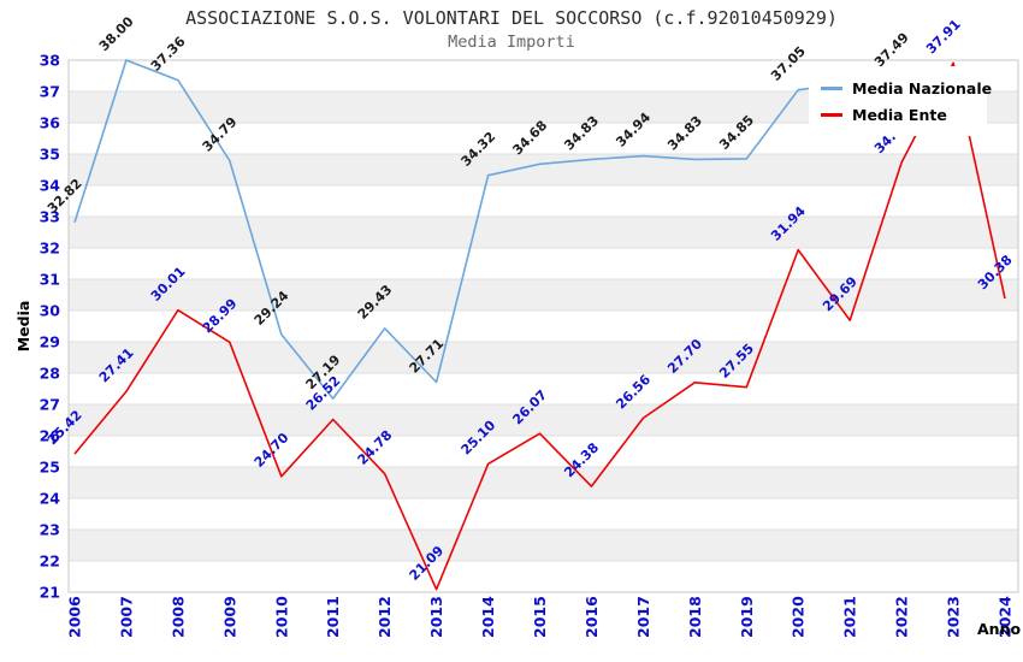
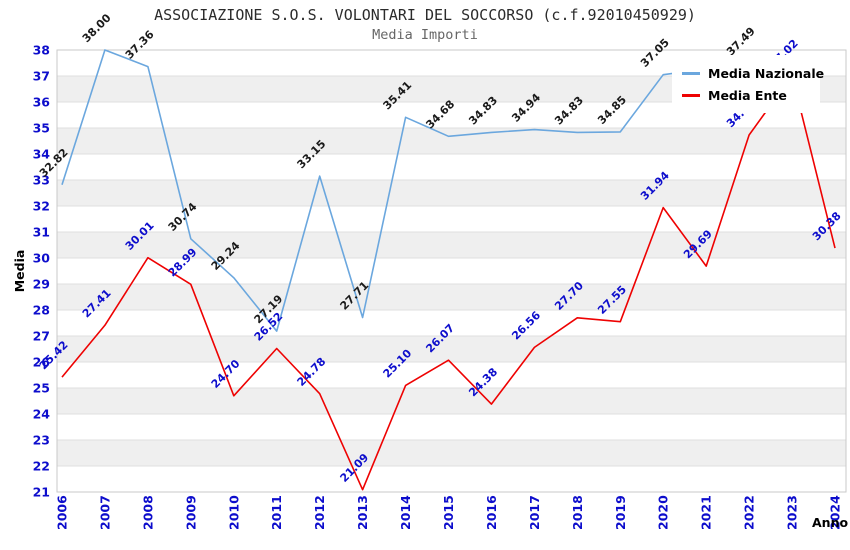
Media Nazionale/2009: 34.79 -> 30.74
Media Nazionale/2012: 29.43 -> 33.15
Media Nazionale/2014: 34.32 -> 35.41
Media Ente/2023: 37.91 -> 37.02
